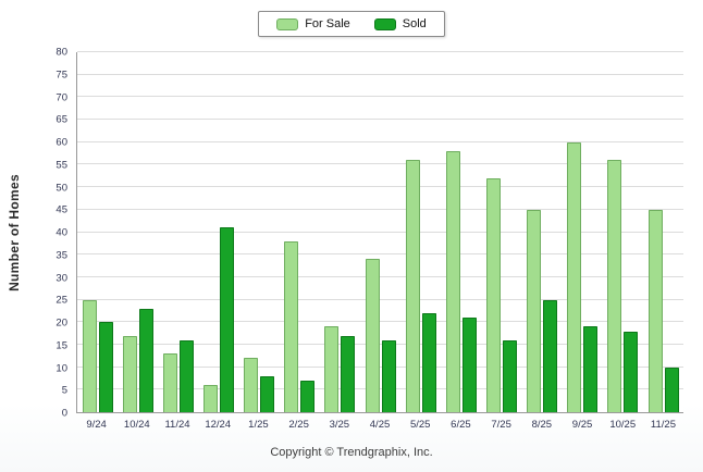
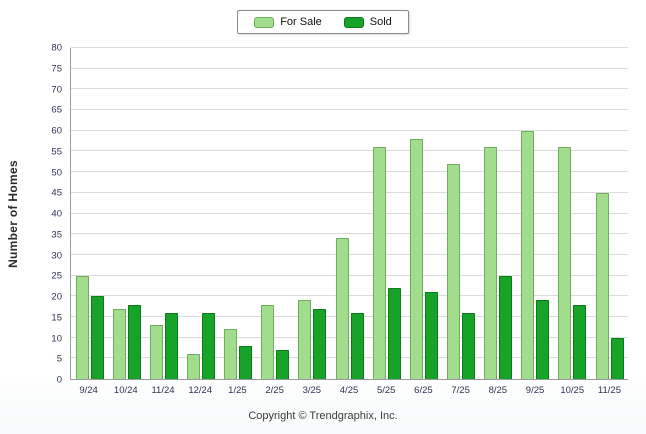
Sold/10/24: 23 -> 18
Sold/12/24: 41 -> 16
For Sale/2/25: 38 -> 18
For Sale/8/25: 45 -> 56
